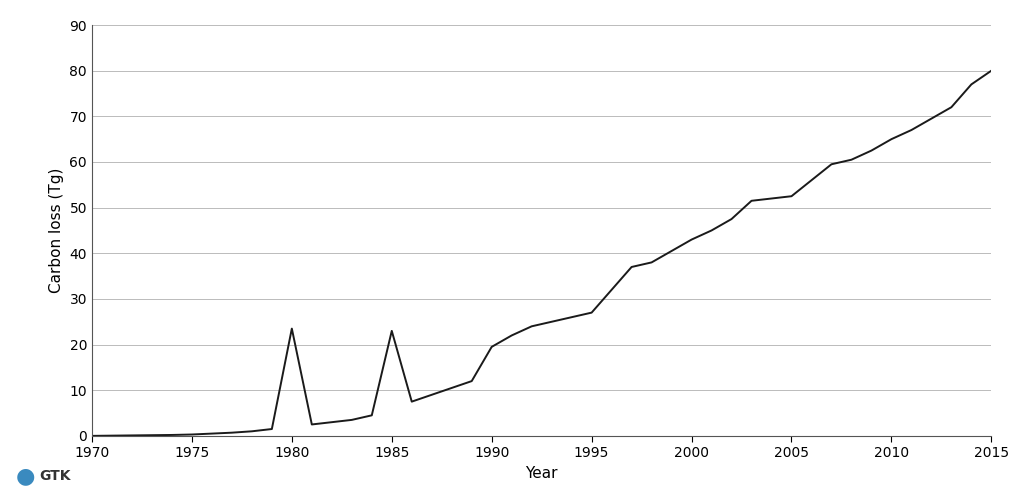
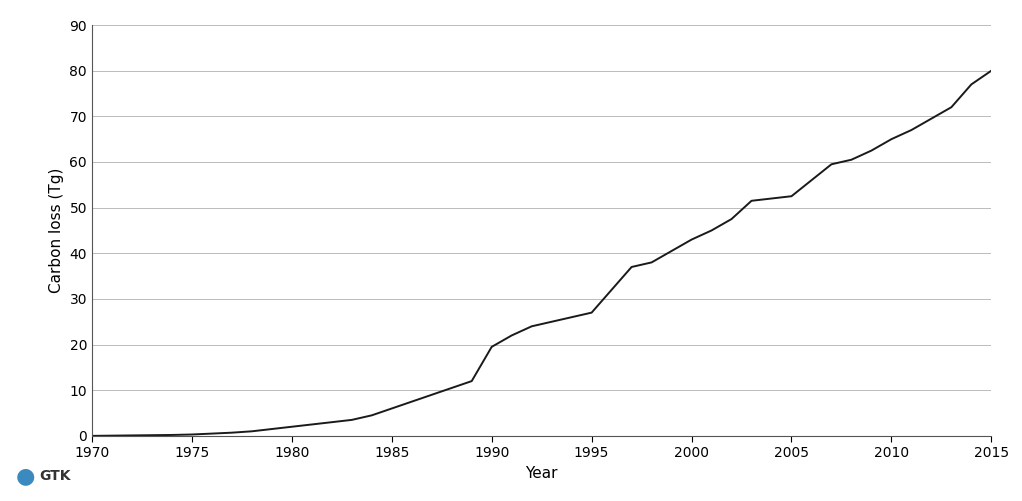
1980: 23.5 -> 2.0
1985: 23.0 -> 6.0
